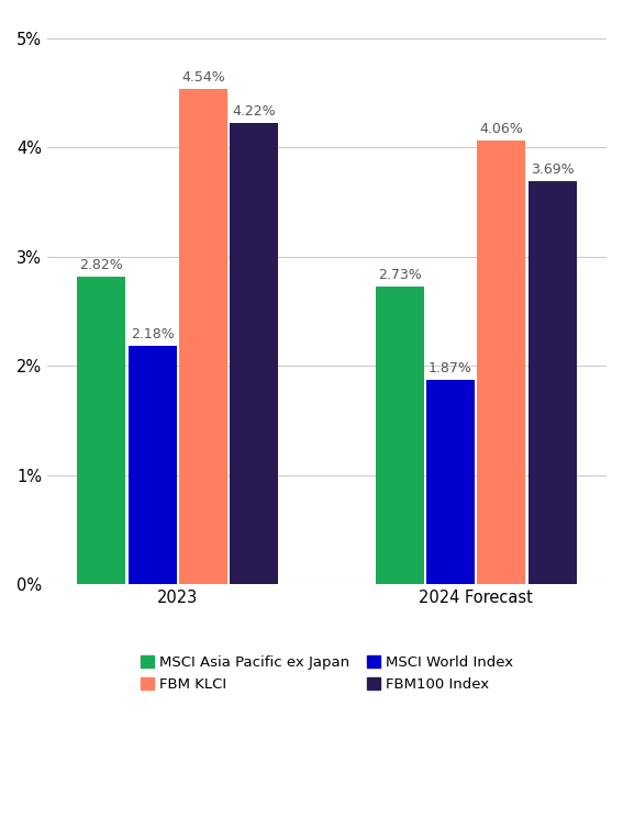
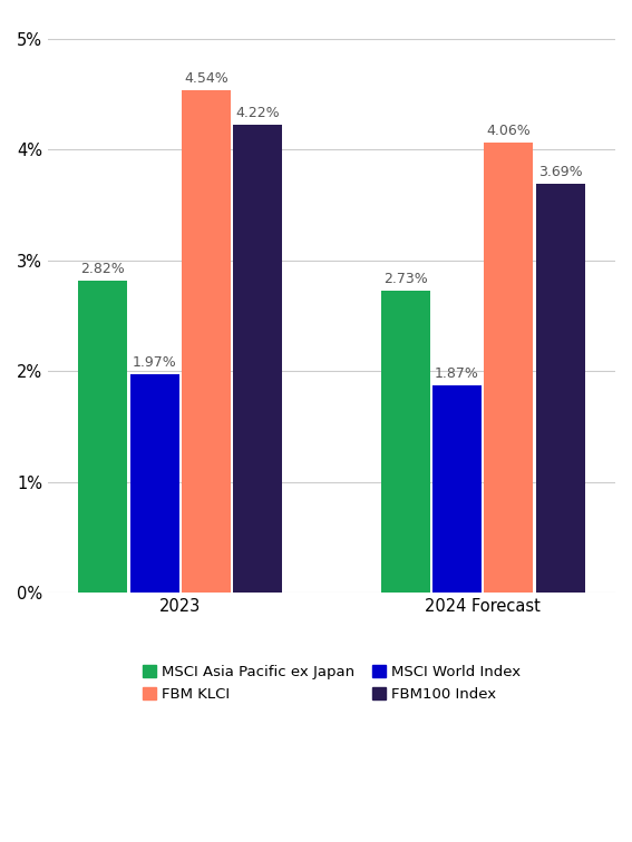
MSCI World Index/2023: 2.18% -> 1.97%
